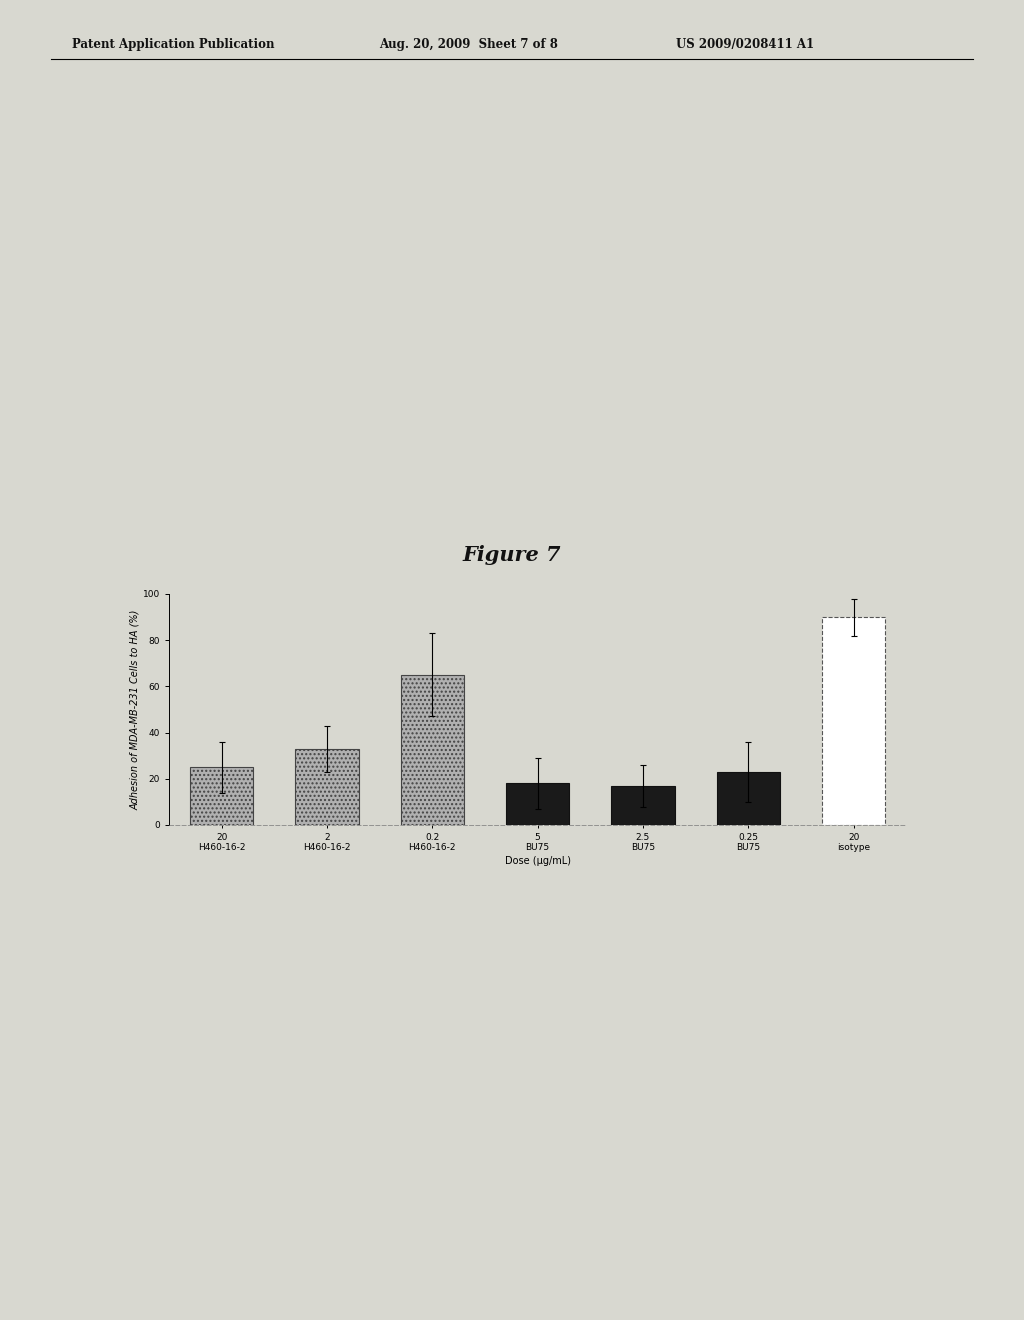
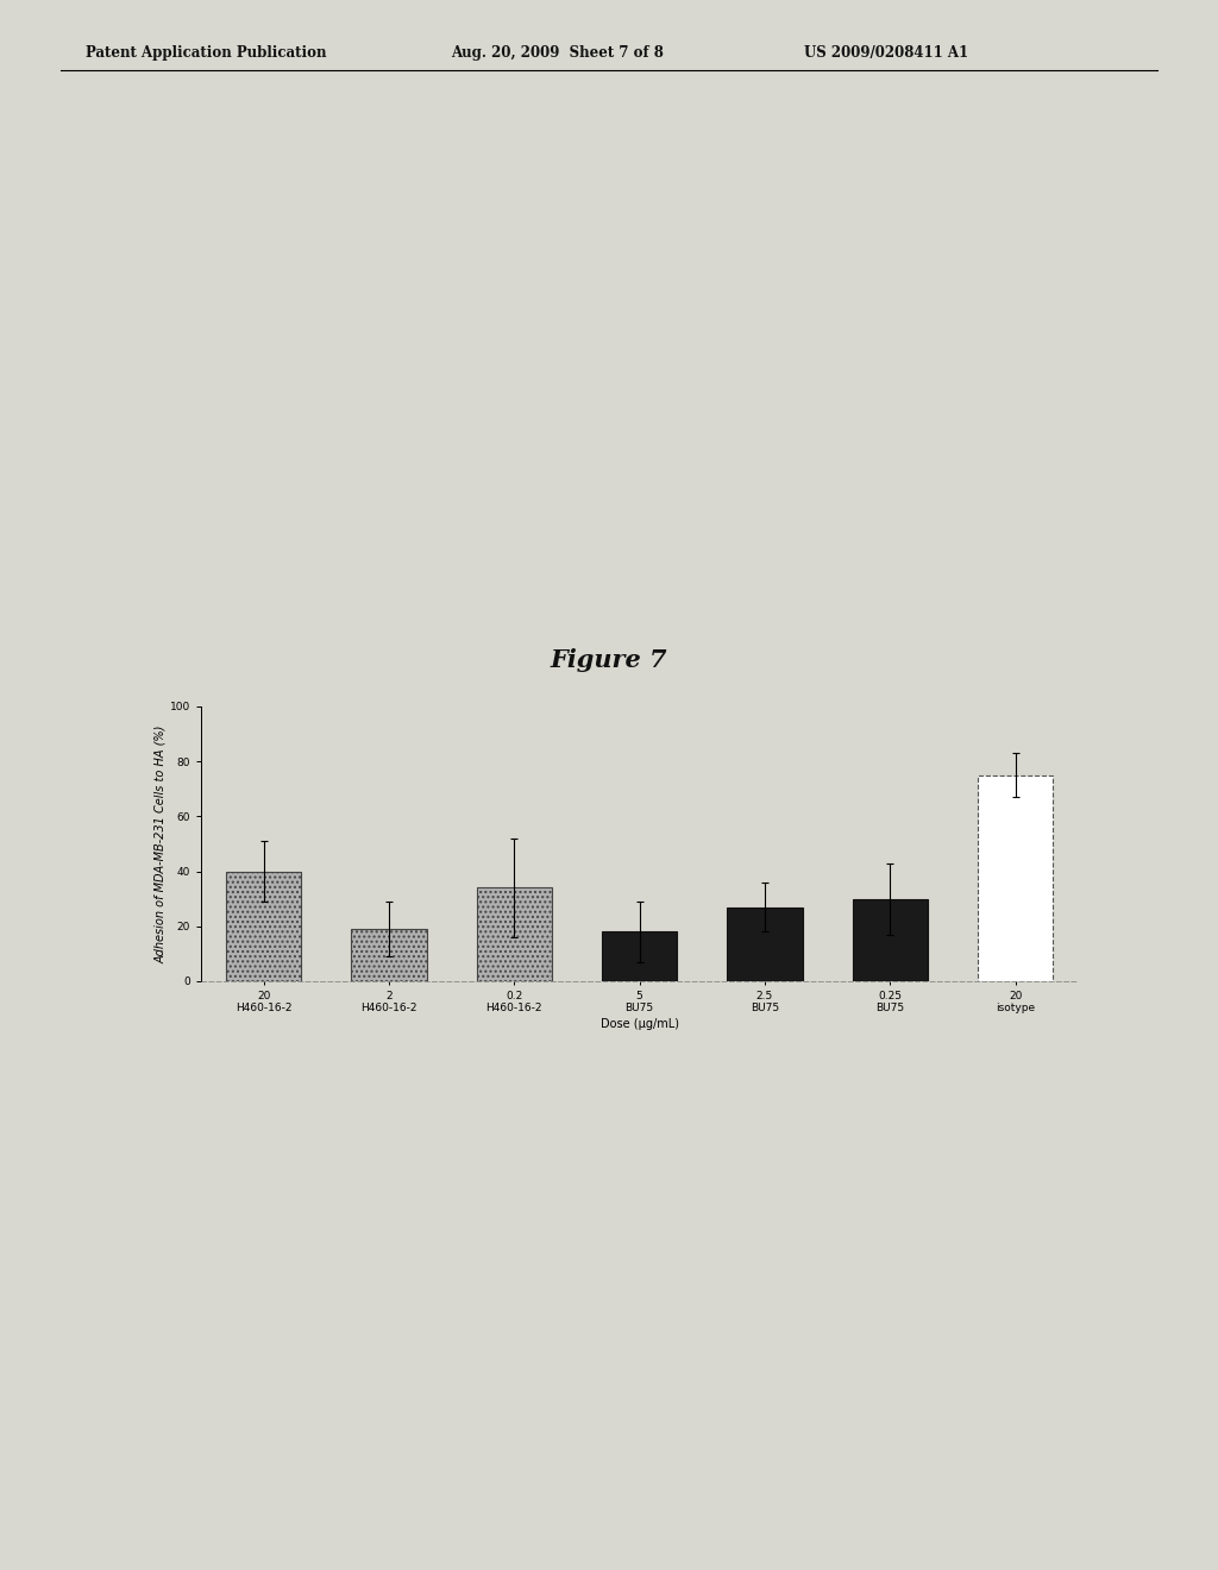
20 H460-16-2: 25 -> 40
2 H460-16-2: 33 -> 19
0.2 H460-16-2: 65 -> 34
2.5 BU75: 17 -> 27
0.25 BU75: 23 -> 30
20 isotype: 90 -> 75
